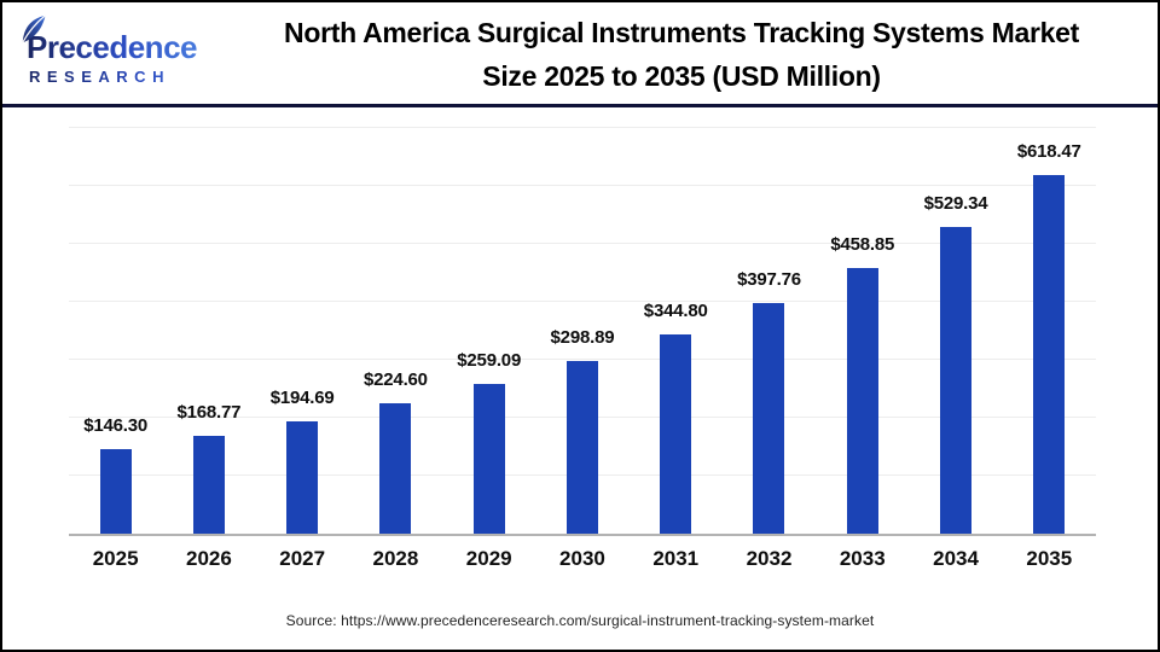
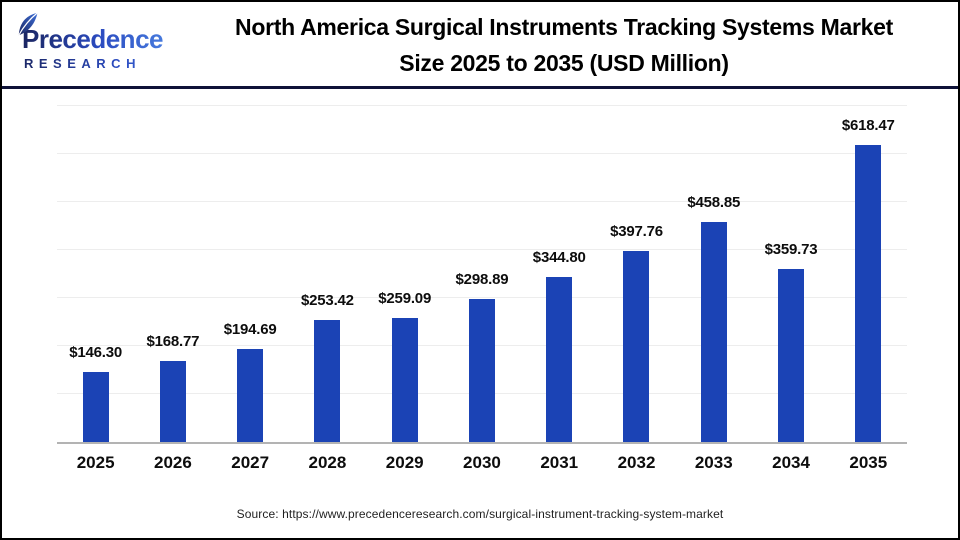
2028: $224.60 -> $253.42
2034: $529.34 -> $359.73
